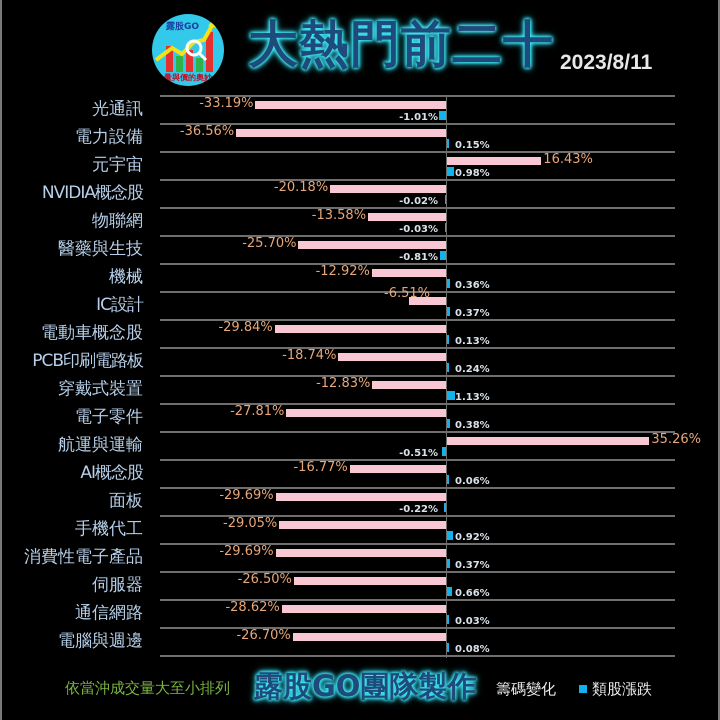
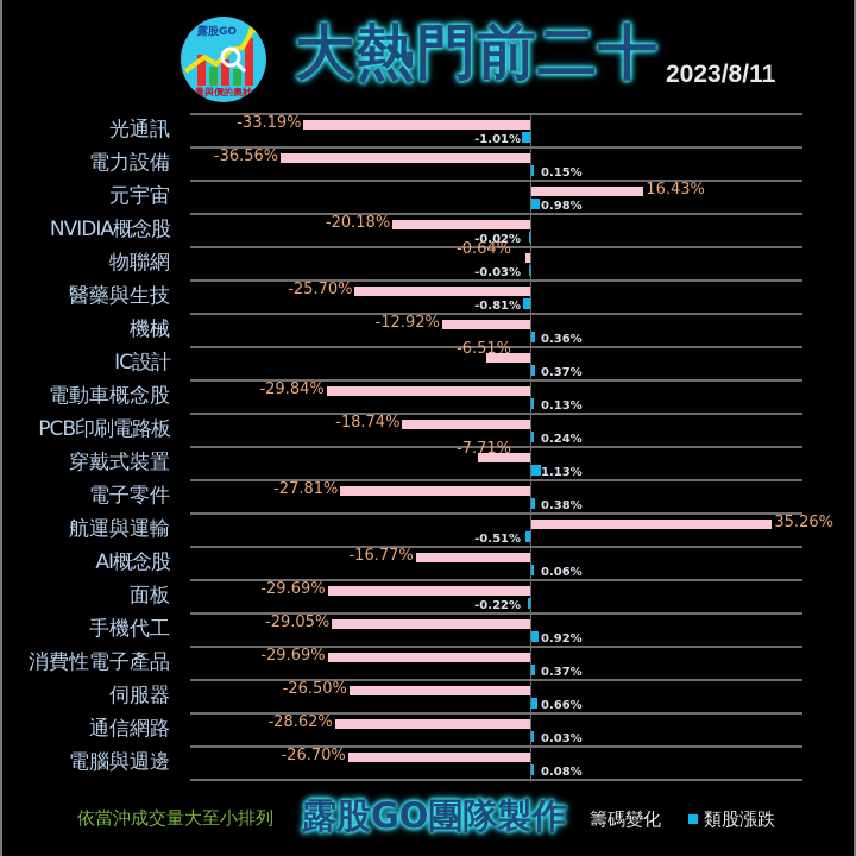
籌碼變化/物聯網: -13.58% -> -0.64%
籌碼變化/穿戴式裝置: -12.83% -> -7.71%
